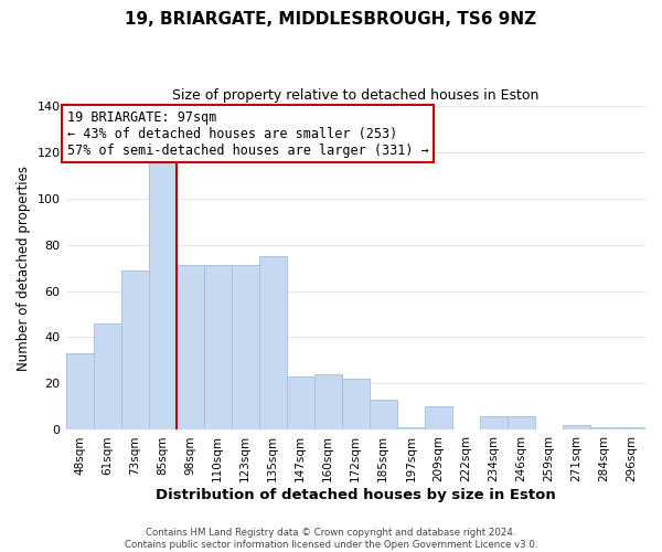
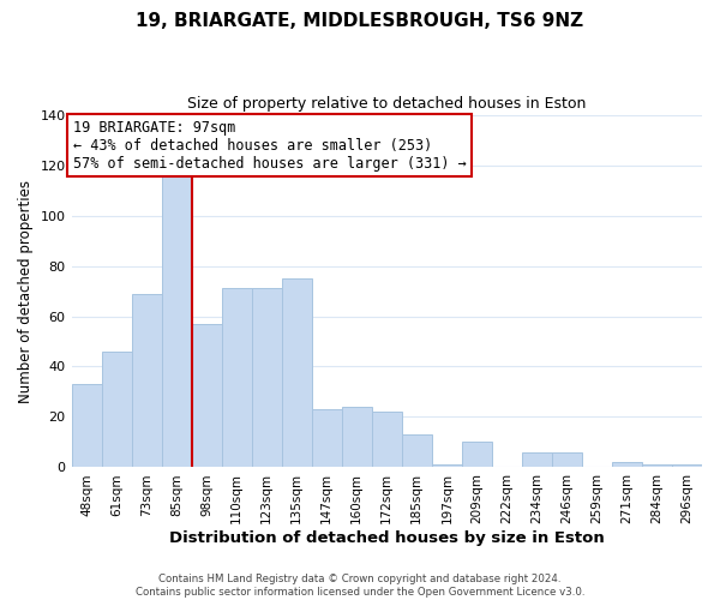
98sqm: 71 -> 57
